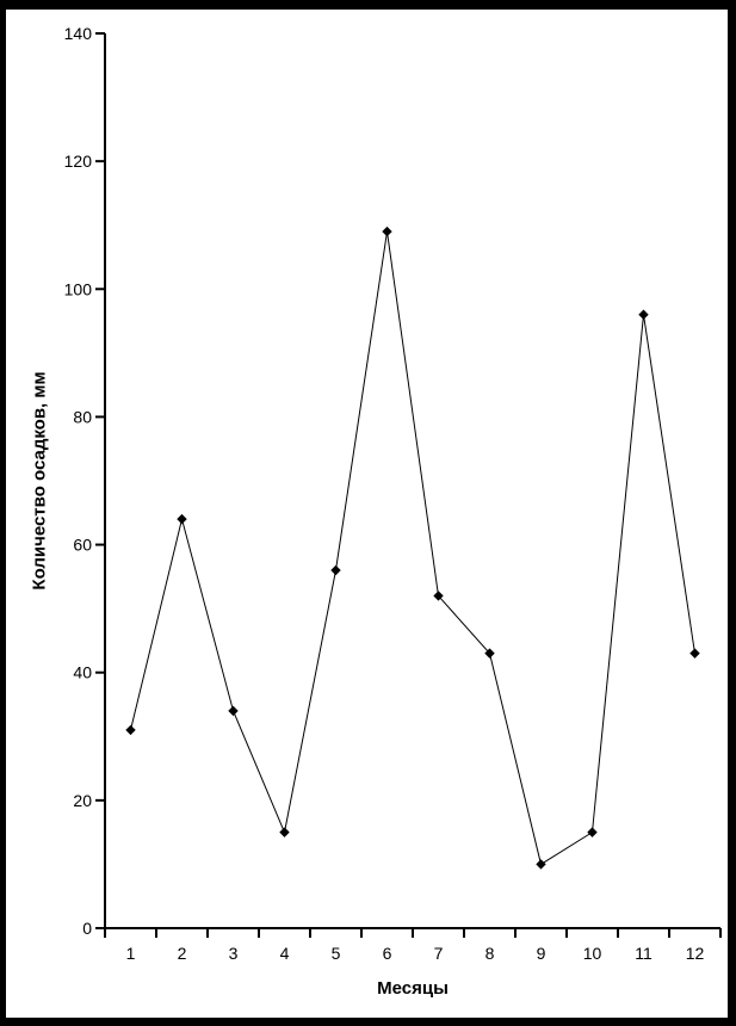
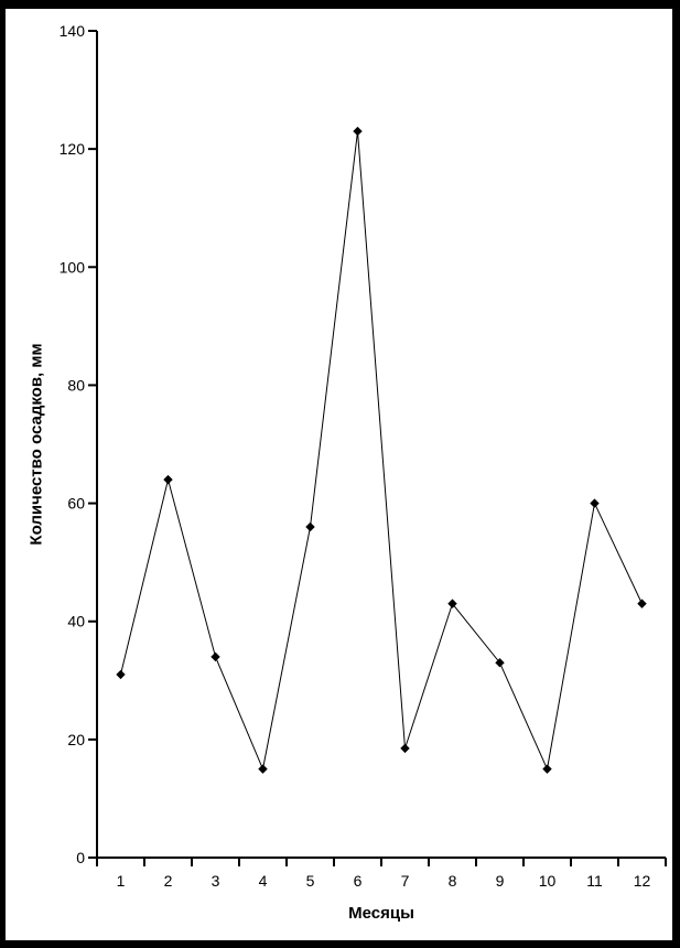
6: 109 -> 123
7: 52 -> 18
9: 10 -> 33
11: 96 -> 60
